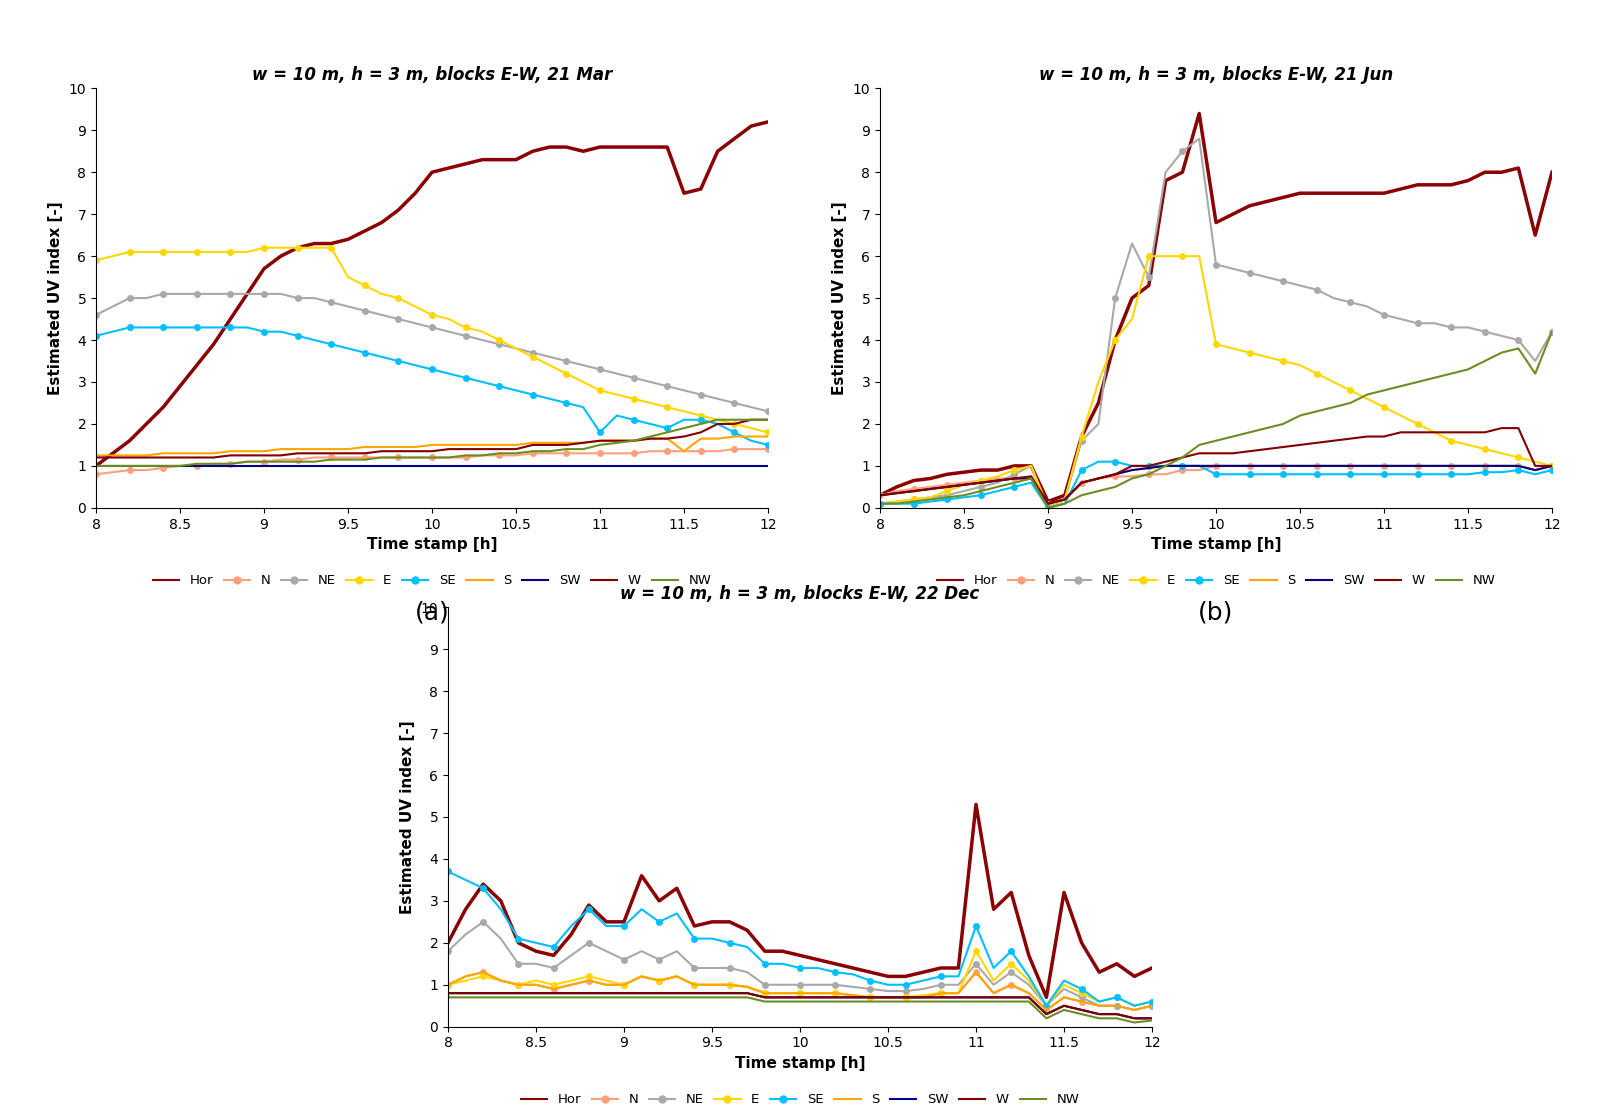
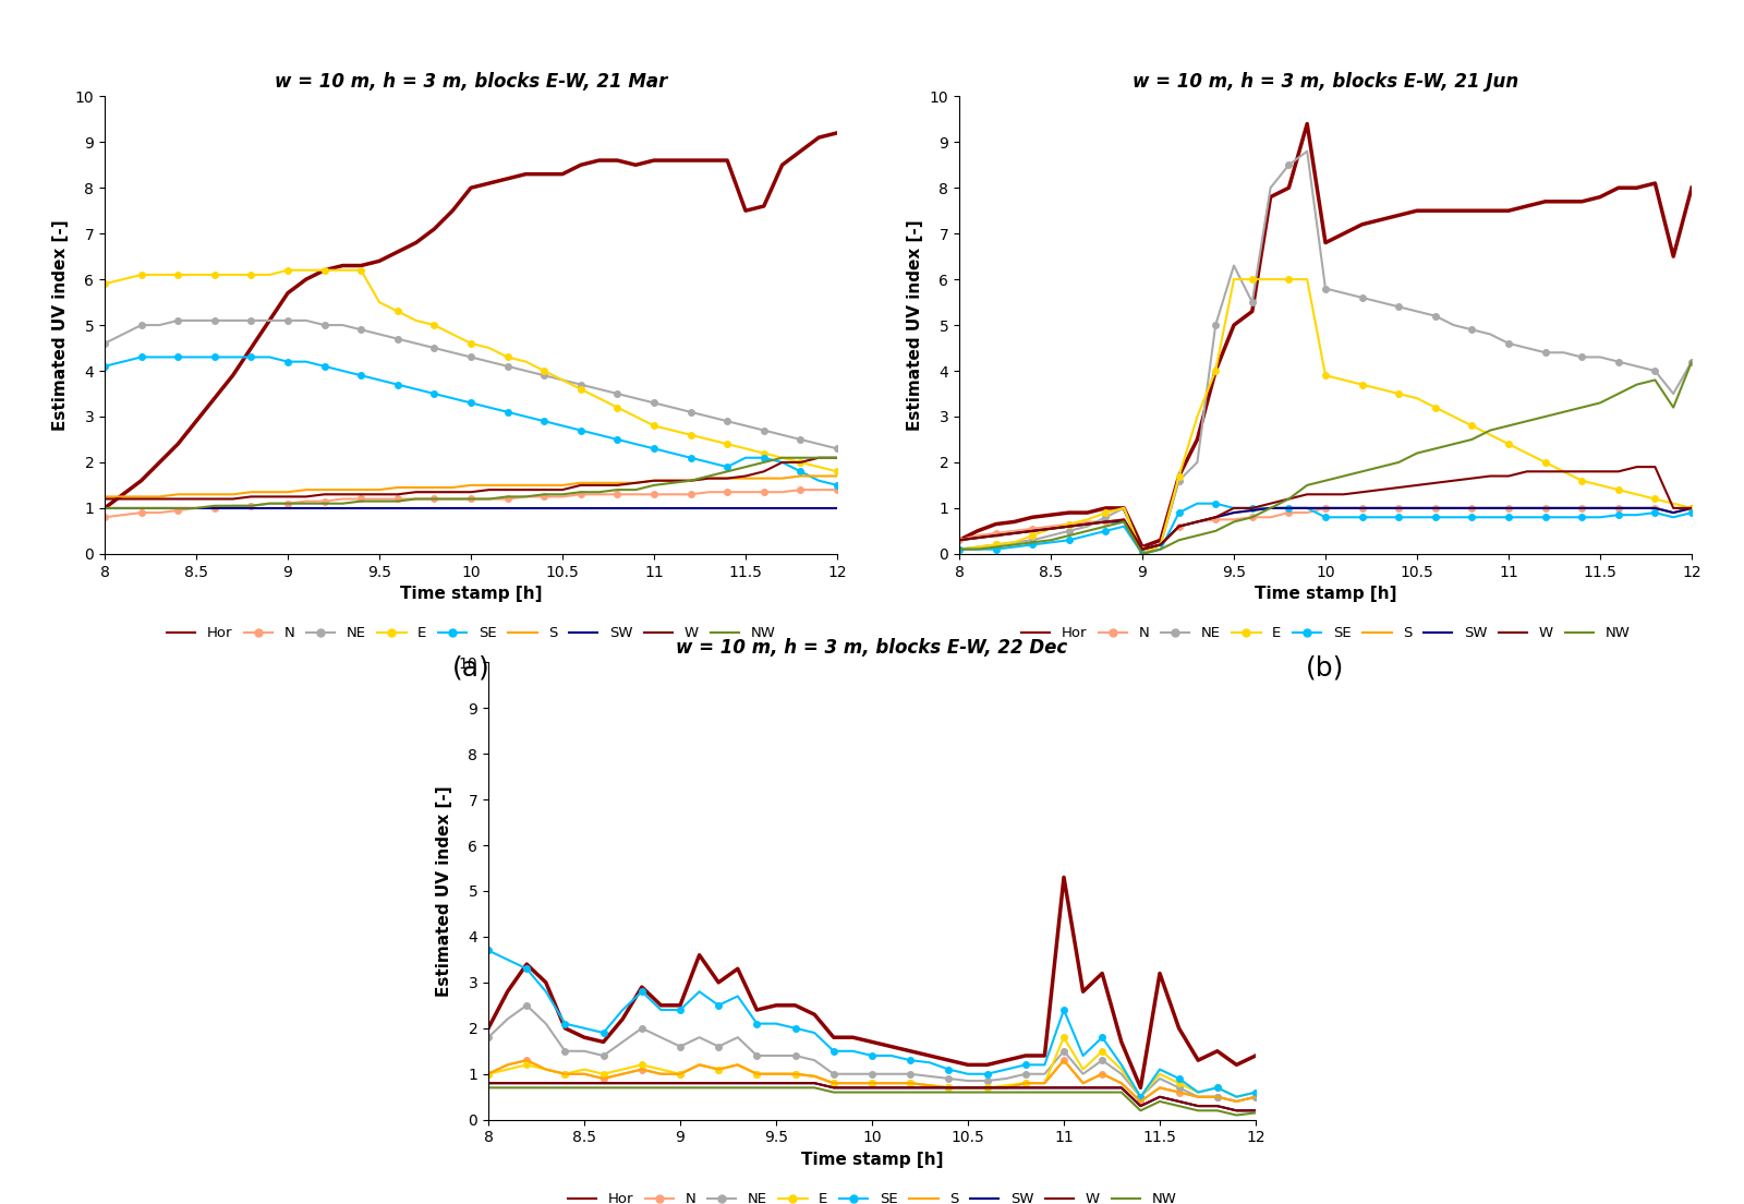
w = 10 m, h = 3 m, blocks E-W, 21 Mar/SE/11: 1.8 -> 2.3
w = 10 m, h = 3 m, blocks E-W, 21 Mar/S/11.5: 1.35 -> 1.65
w = 10 m, h = 3 m, blocks E-W, 21 Jun/E/9.5: 4.50 -> 6.00
